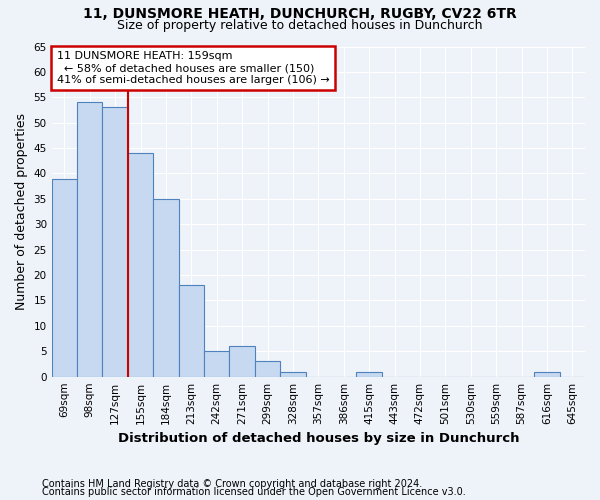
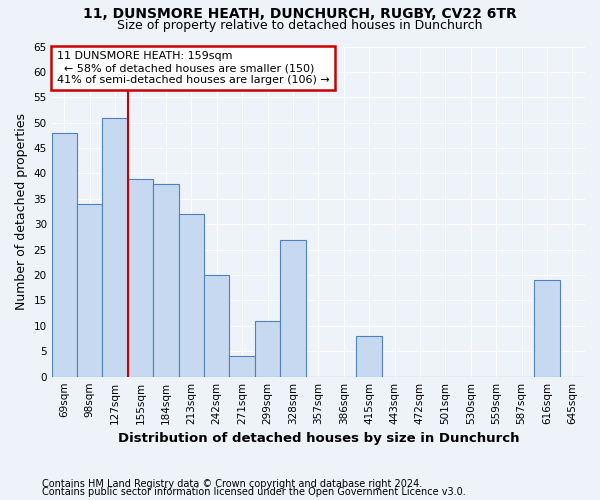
69sqm: 39 -> 48
98sqm: 54 -> 34
127sqm: 53 -> 51
155sqm: 44 -> 39
184sqm: 35 -> 38
213sqm: 18 -> 32
242sqm: 5 -> 20
271sqm: 6 -> 4
299sqm: 3 -> 11
328sqm: 1 -> 27
415sqm: 1 -> 8
616sqm: 1 -> 19
